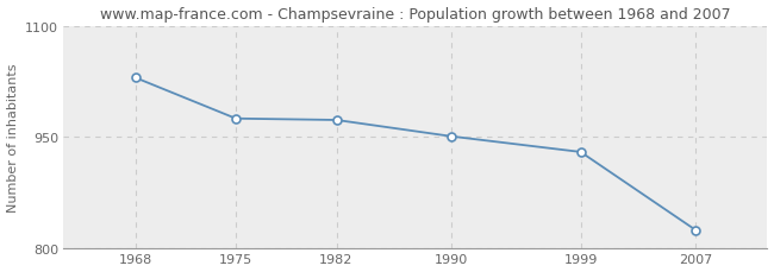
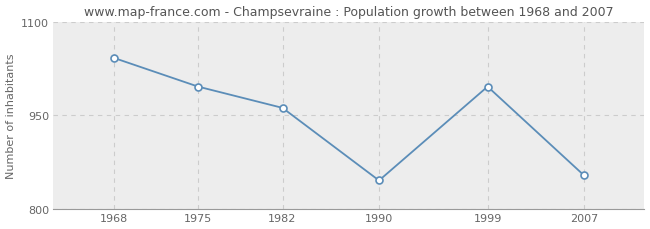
1968: 1030 -> 1042
1975: 975 -> 996
1982: 973 -> 962
1990: 951 -> 846
1999: 930 -> 996
2007: 825 -> 854
